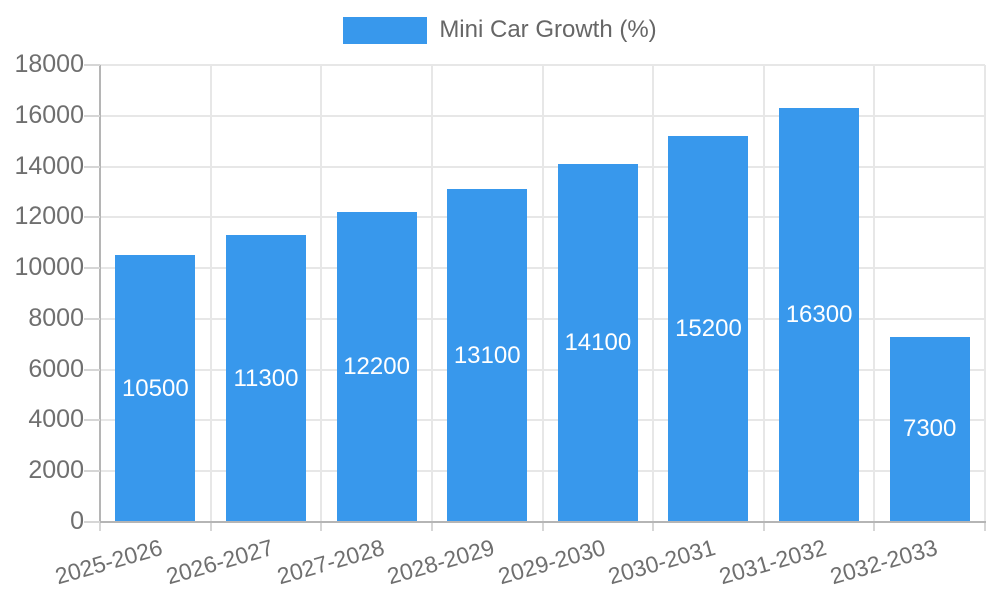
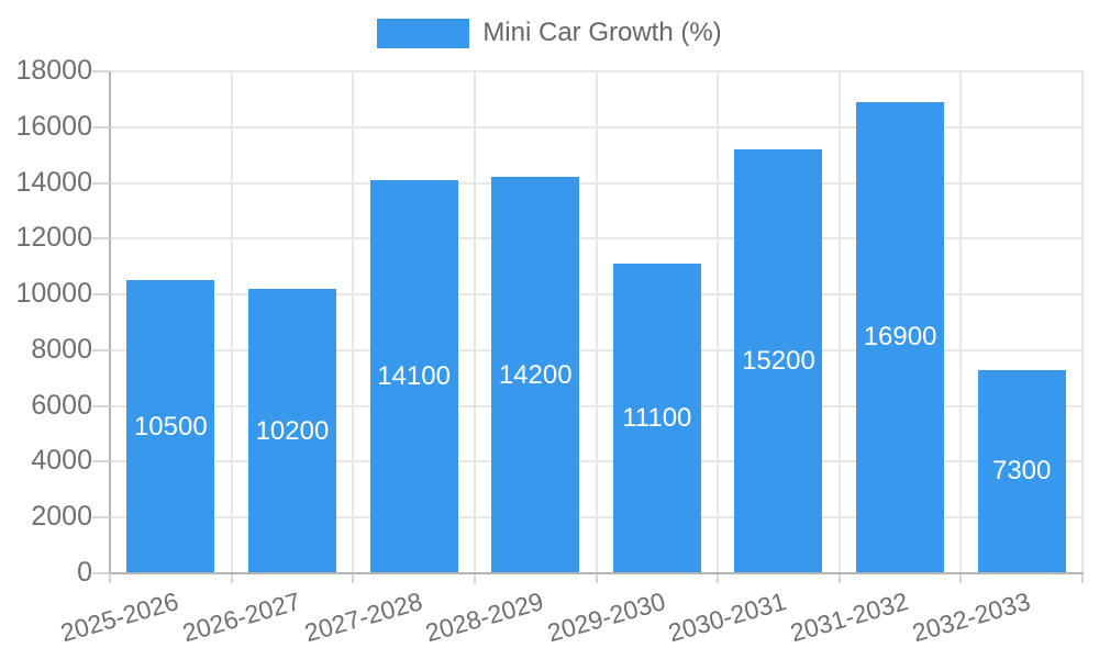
2026-2027: 11300 -> 10200
2027-2028: 12200 -> 14100
2028-2029: 13100 -> 14200
2029-2030: 14100 -> 11100
2031-2032: 16300 -> 16900
